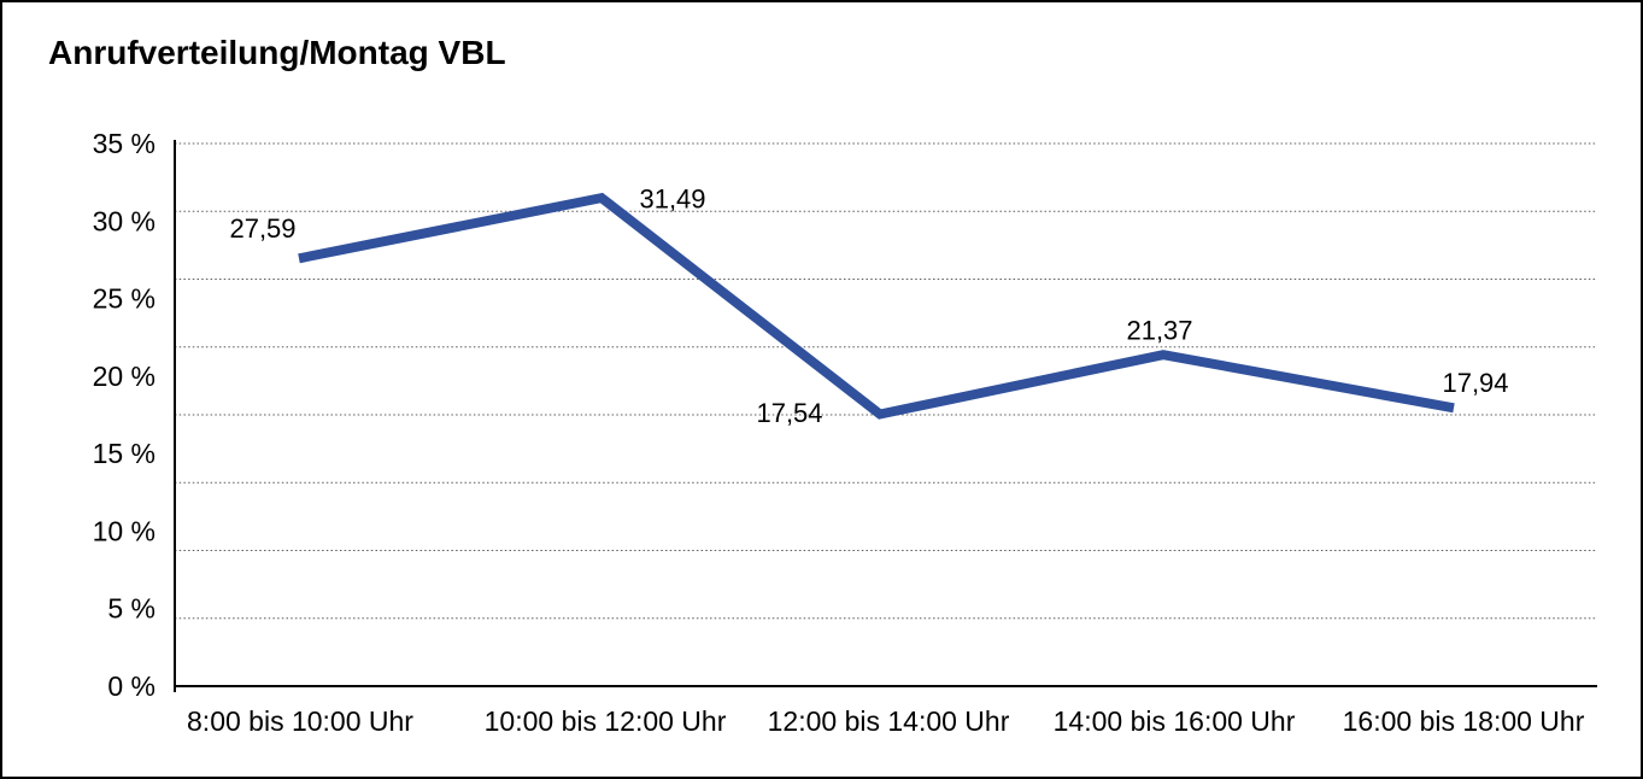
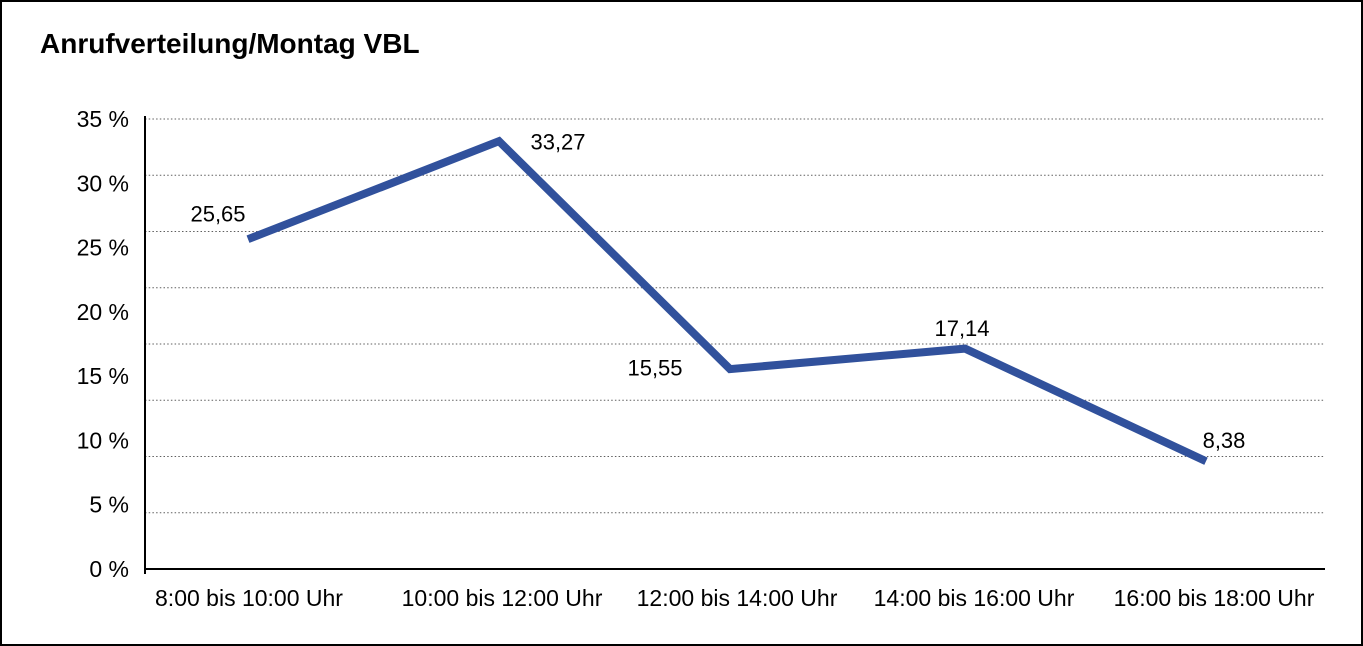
8:00 bis 10:00 Uhr: 27,59 -> 25,65
10:00 bis 12:00 Uhr: 31,49 -> 33,27
12:00 bis 14:00 Uhr: 17,54 -> 15,55
14:00 bis 16:00 Uhr: 21,37 -> 17,14
16:00 bis 18:00 Uhr: 17,94 -> 8,38
